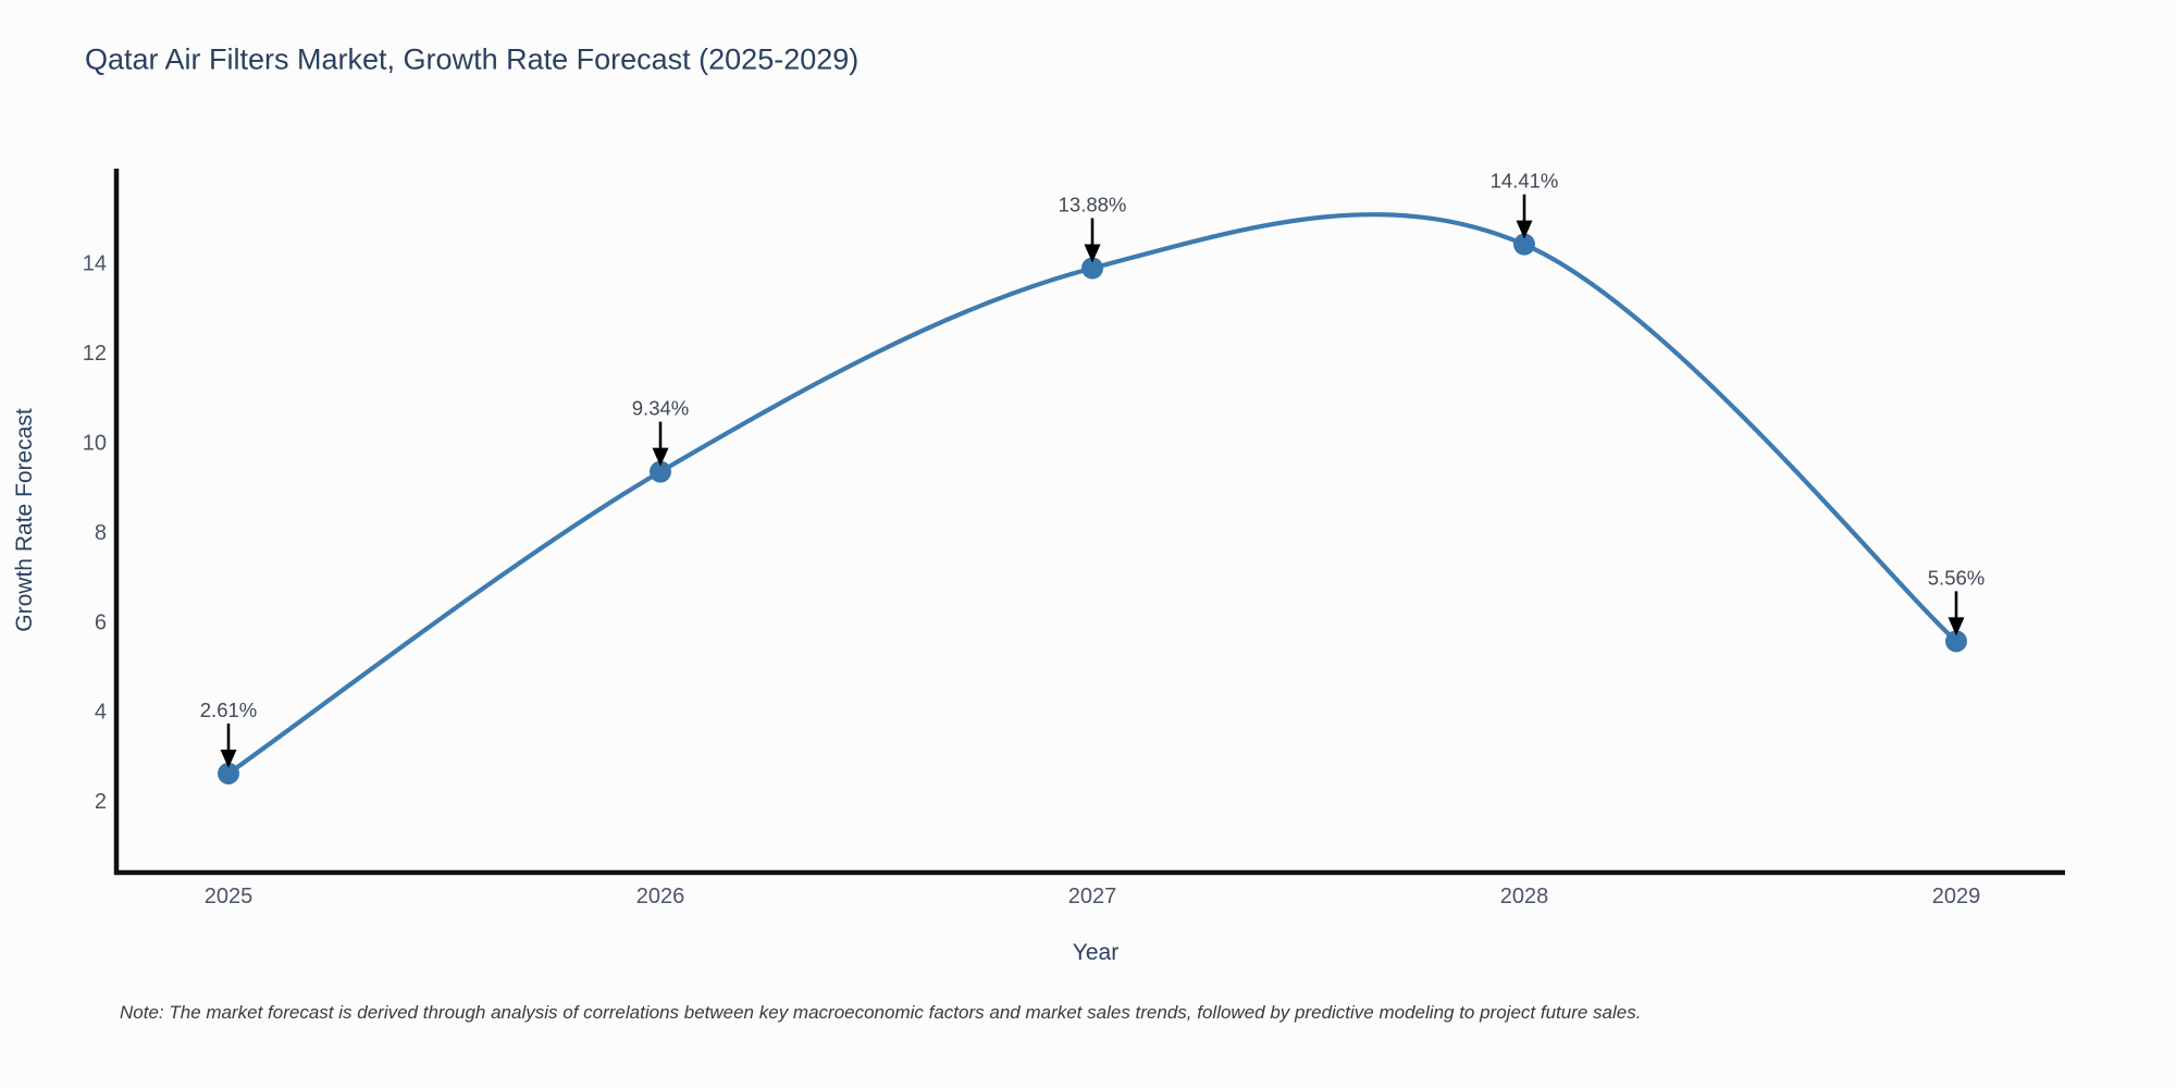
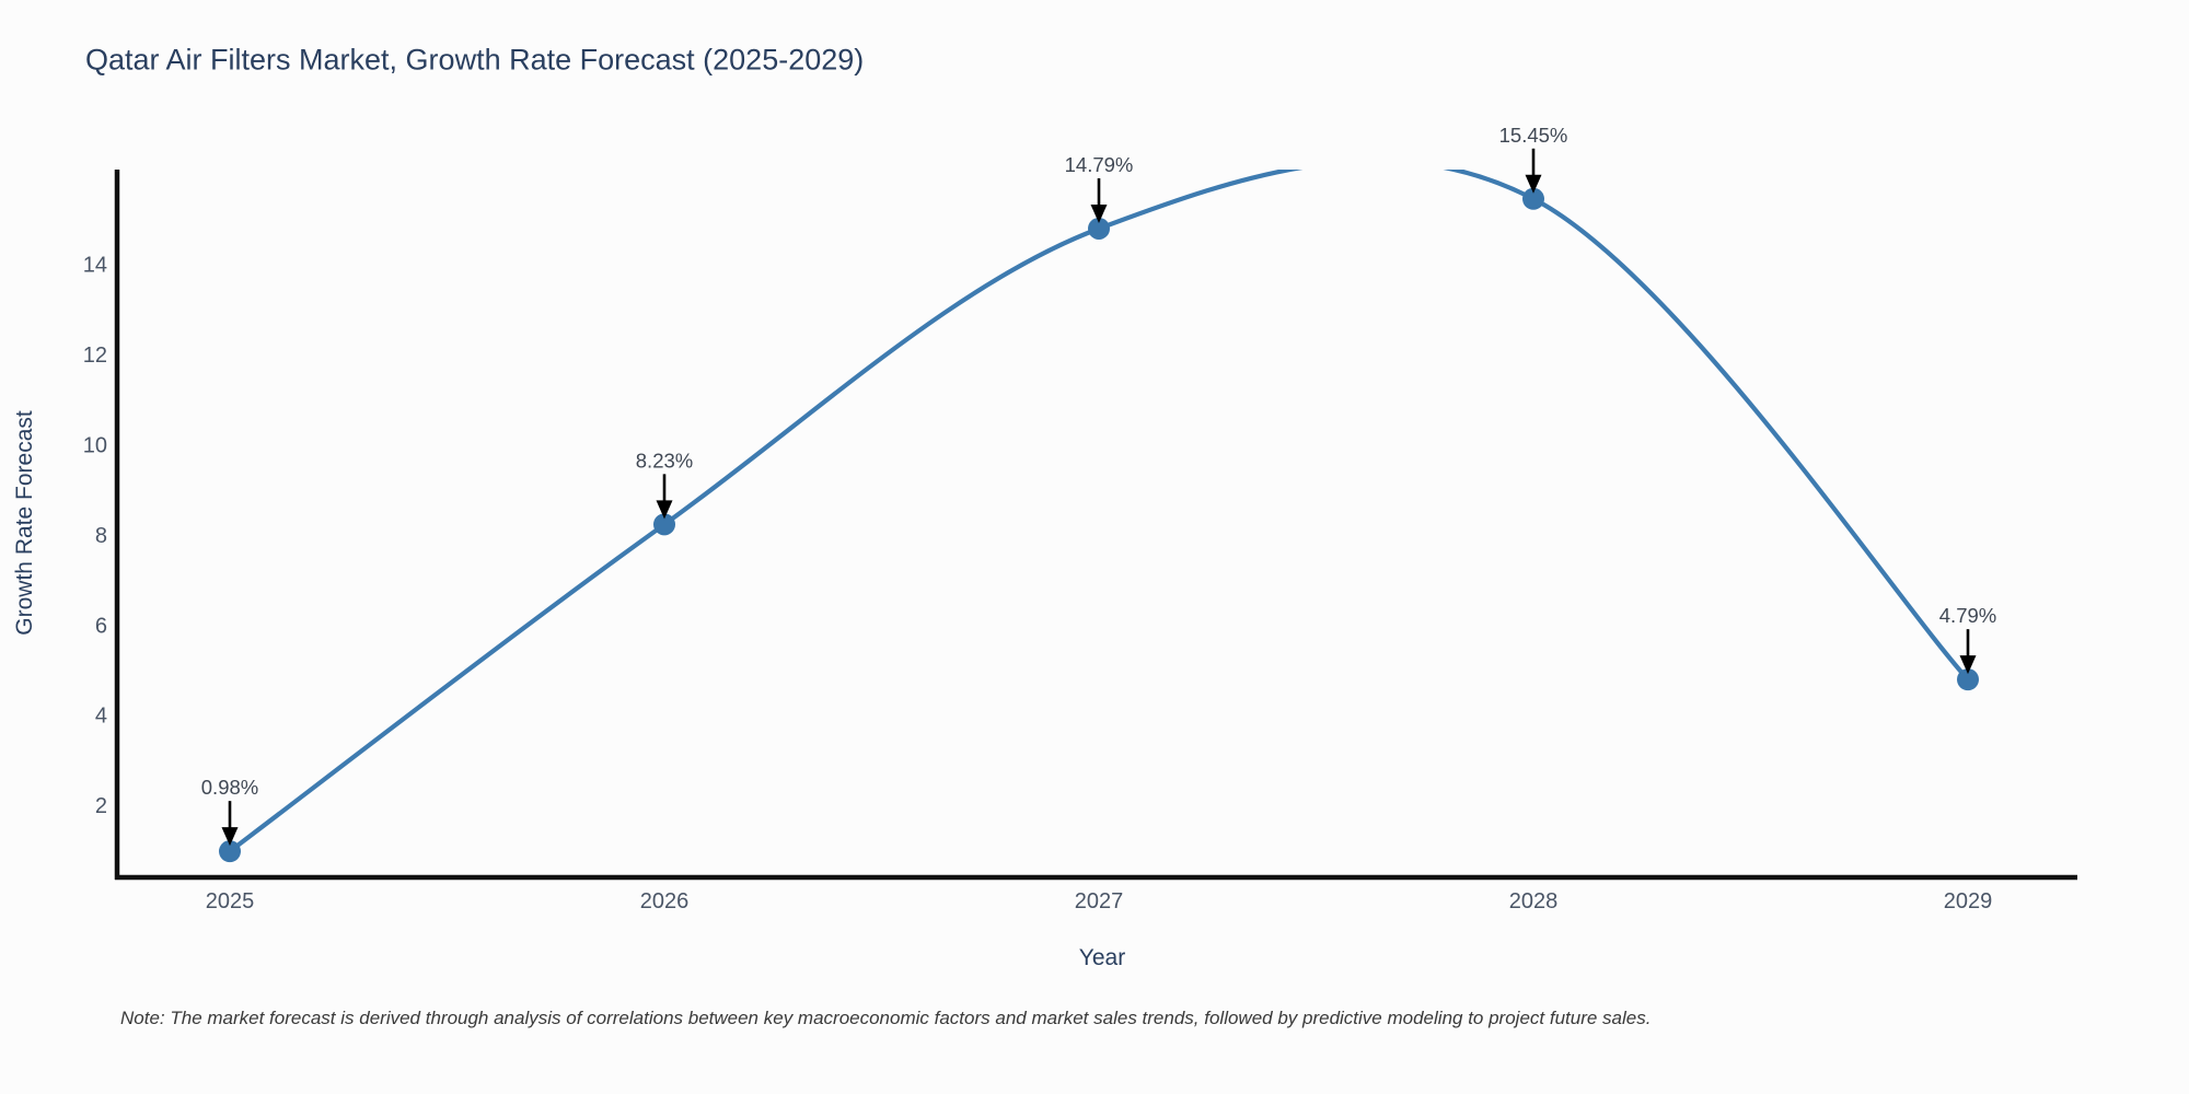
2025: 2.61% -> 0.98%
2026: 9.34% -> 8.23%
2027: 13.88% -> 14.79%
2028: 14.41% -> 15.45%
2029: 5.56% -> 4.79%
